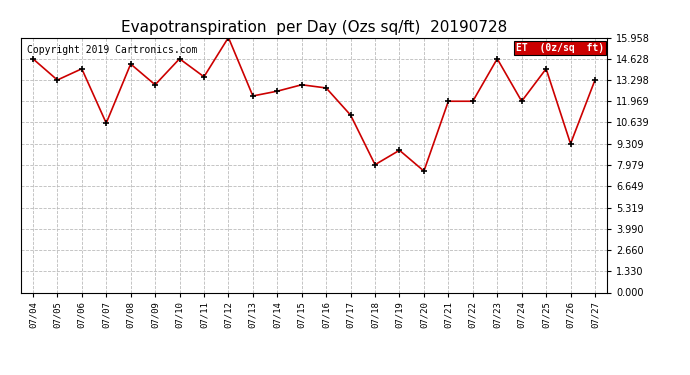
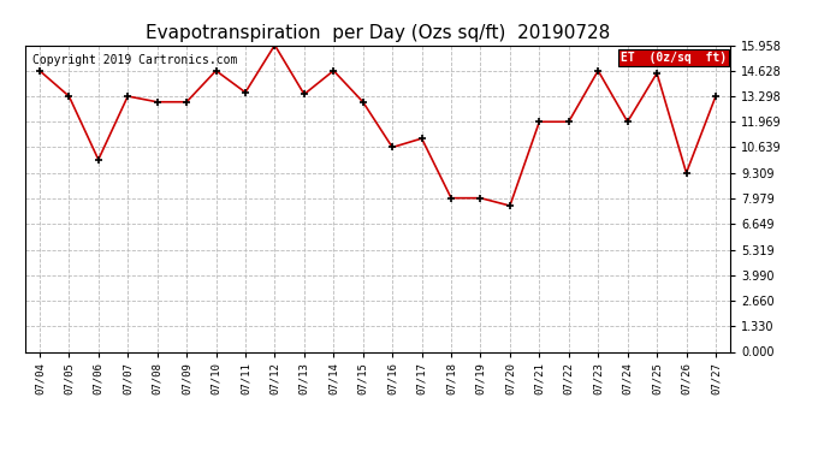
07/06: 14.0 -> 10.0
07/07: 10.6 -> 13.3
07/08: 14.3 -> 13.0
07/13: 12.3 -> 13.4
07/14: 12.6 -> 14.6
07/16: 12.8 -> 10.6
07/19: 8.9 -> 8.0
07/25: 14.0 -> 14.5
